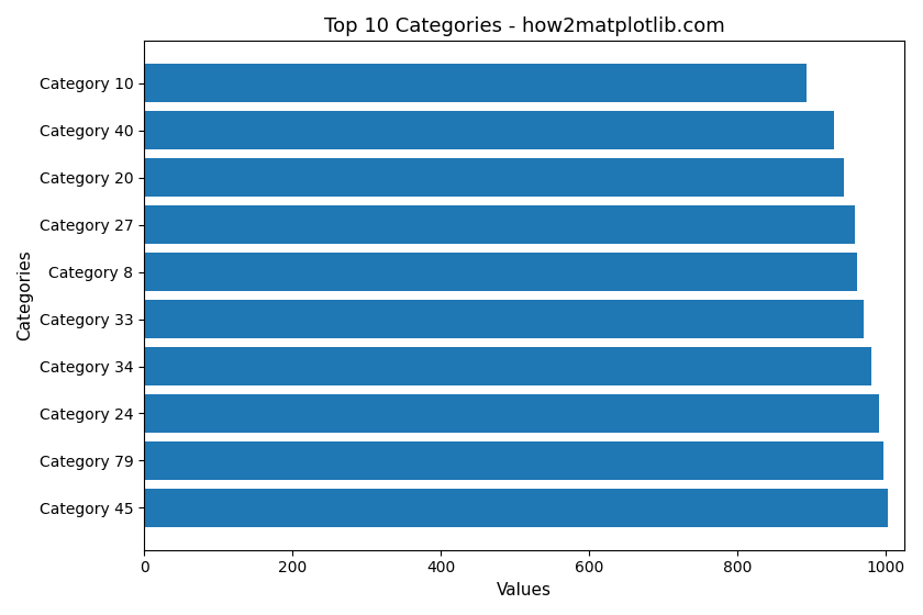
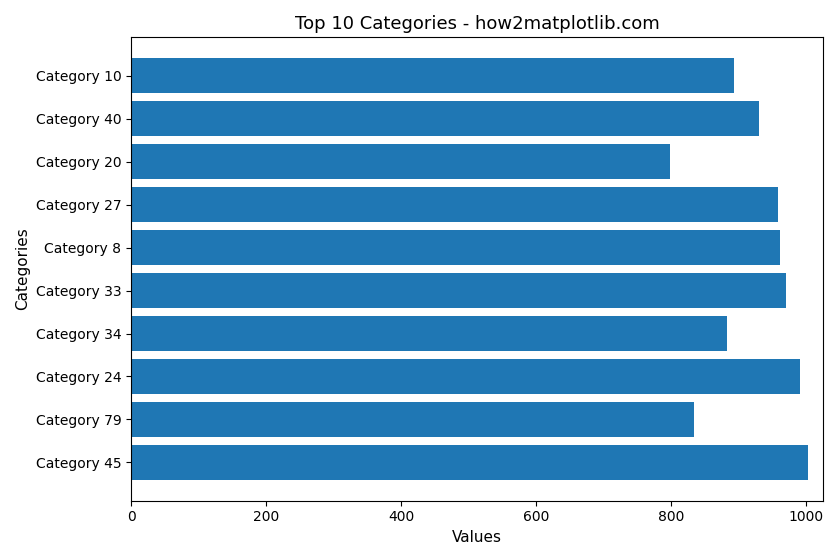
Category 20: 943 -> 798
Category 34: 980 -> 882
Category 79: 997 -> 834
